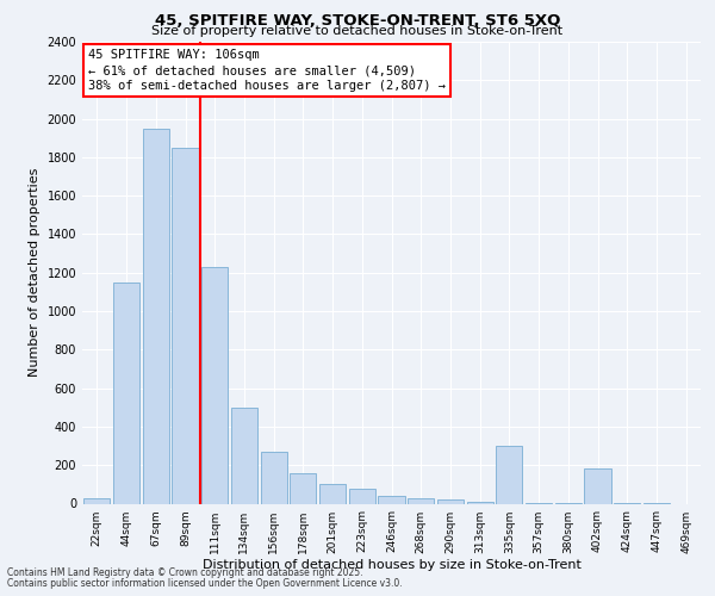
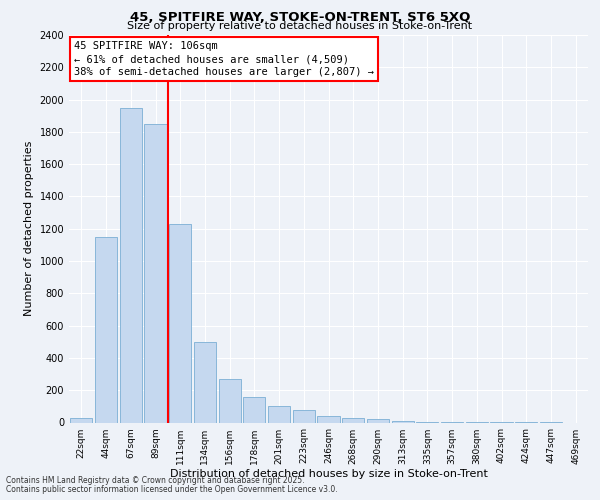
335sqm: 300 -> 0
402sqm: 180 -> 0
